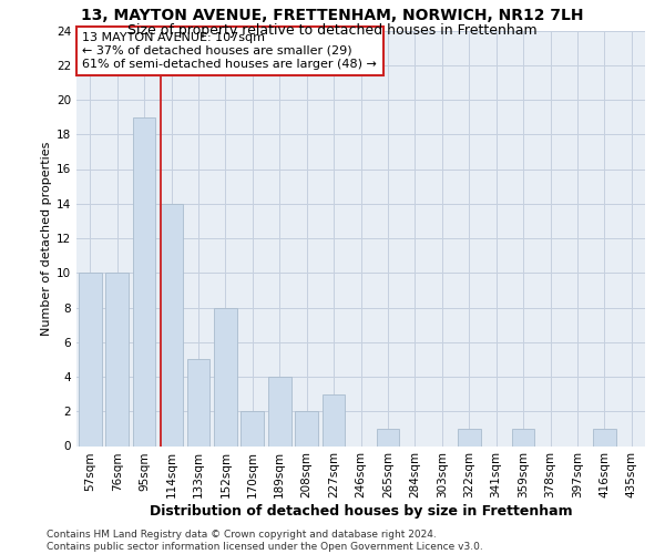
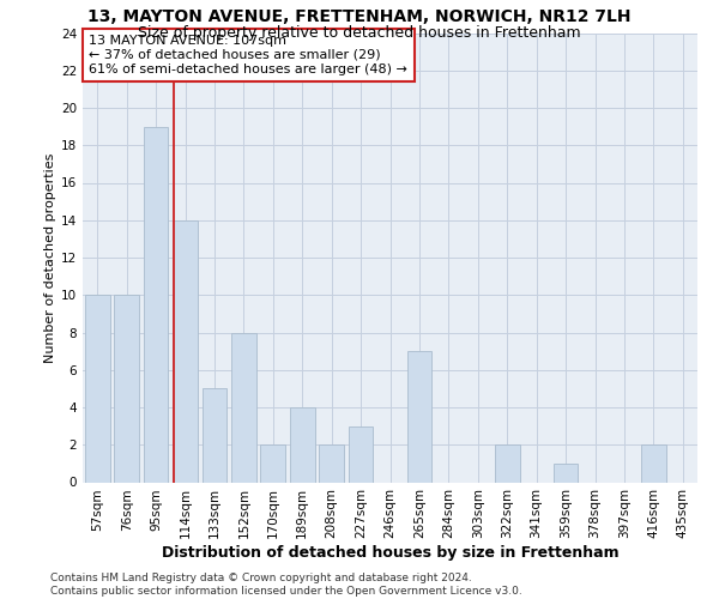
265sqm: 1 -> 7
322sqm: 1 -> 2
416sqm: 1 -> 2
